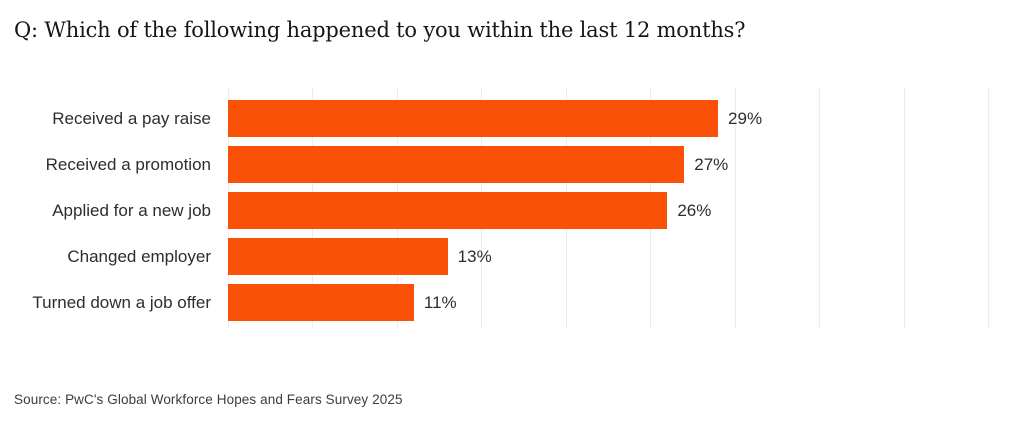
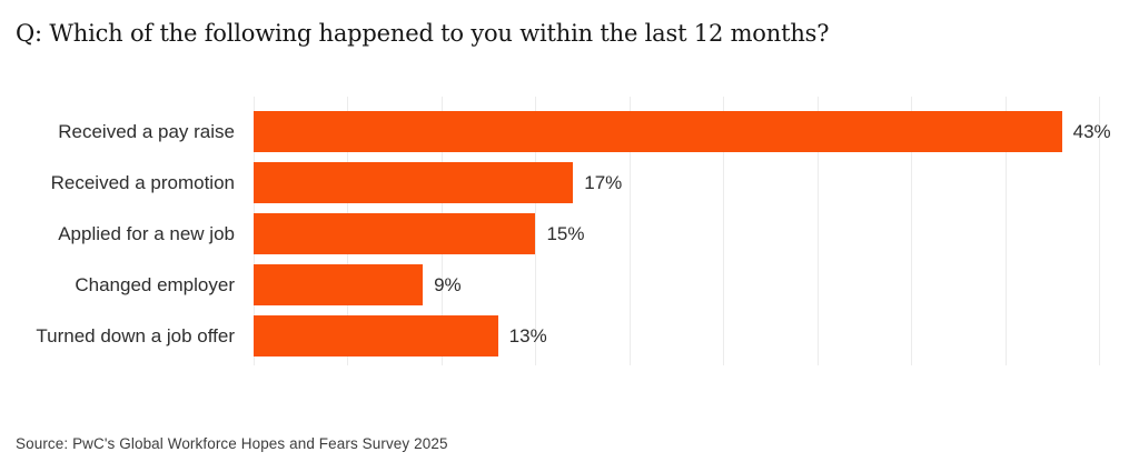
Received a pay raise: 29% -> 43%
Received a promotion: 27% -> 17%
Applied for a new job: 26% -> 15%
Changed employer: 13% -> 9%
Turned down a job offer: 11% -> 13%
